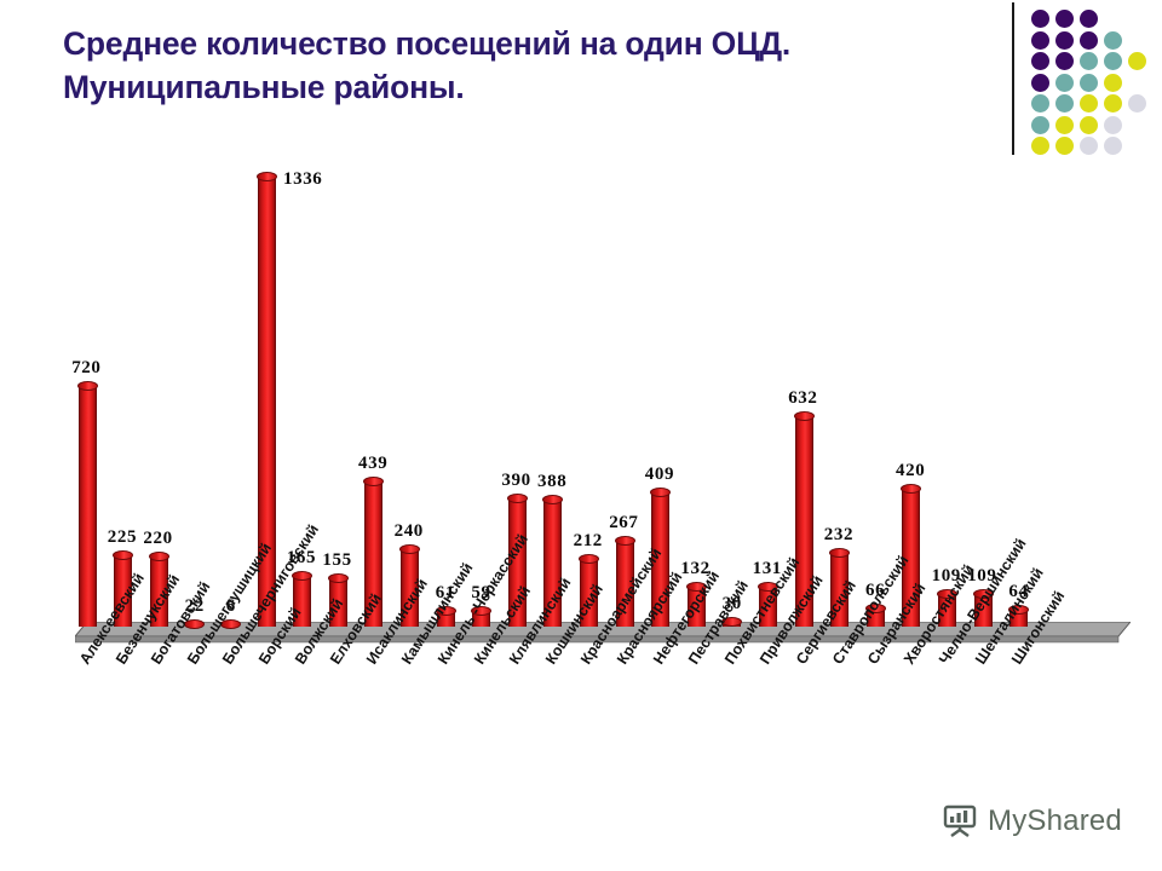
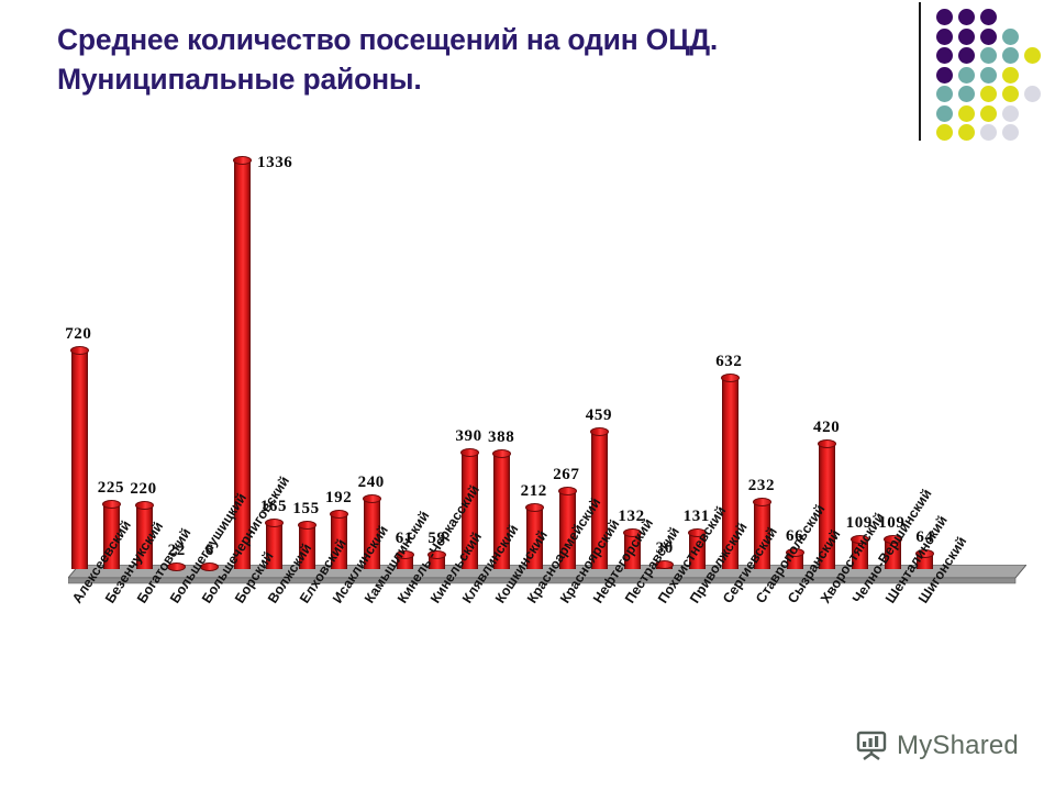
Исаклинский: 439 -> 192
Нефтегорский: 409 -> 459
